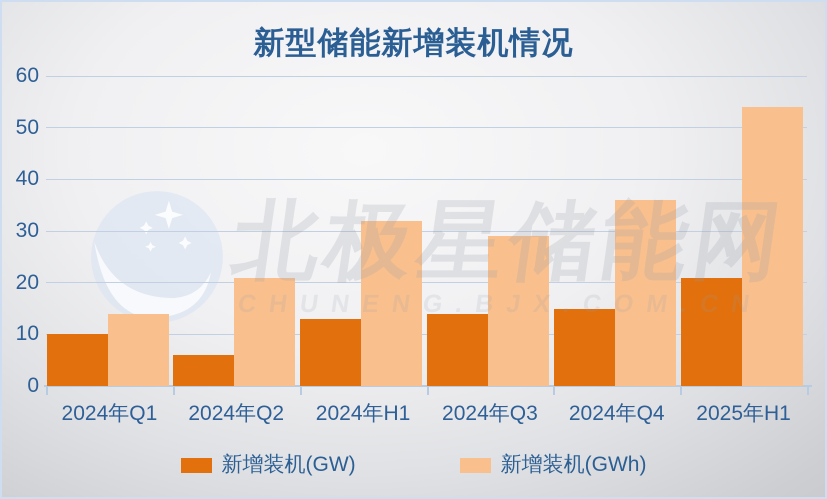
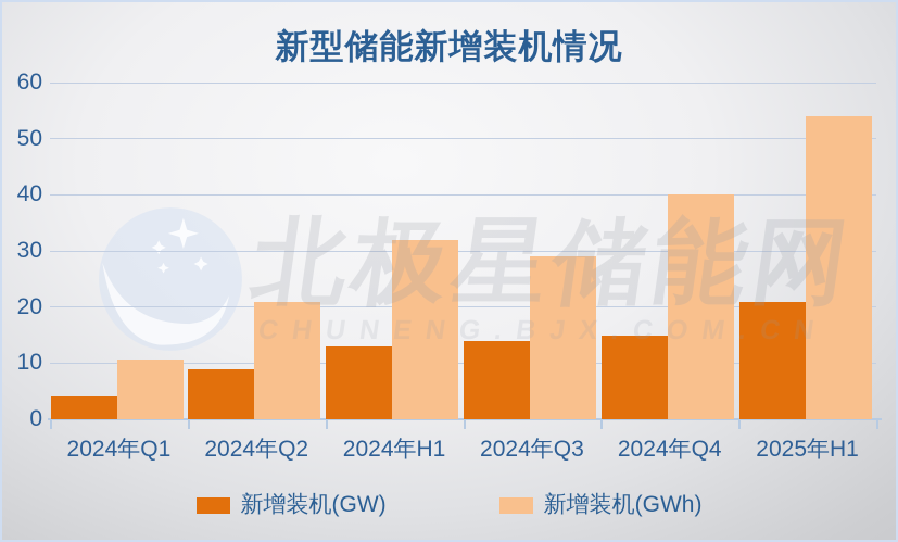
新增装机(GW)/2024年Q1: 10 -> 4
新增装机(GWh)/2024年Q1: 14 -> 11
新增装机(GW)/2024年Q2: 6 -> 9
新增装机(GWh)/2024年Q4: 36 -> 40
